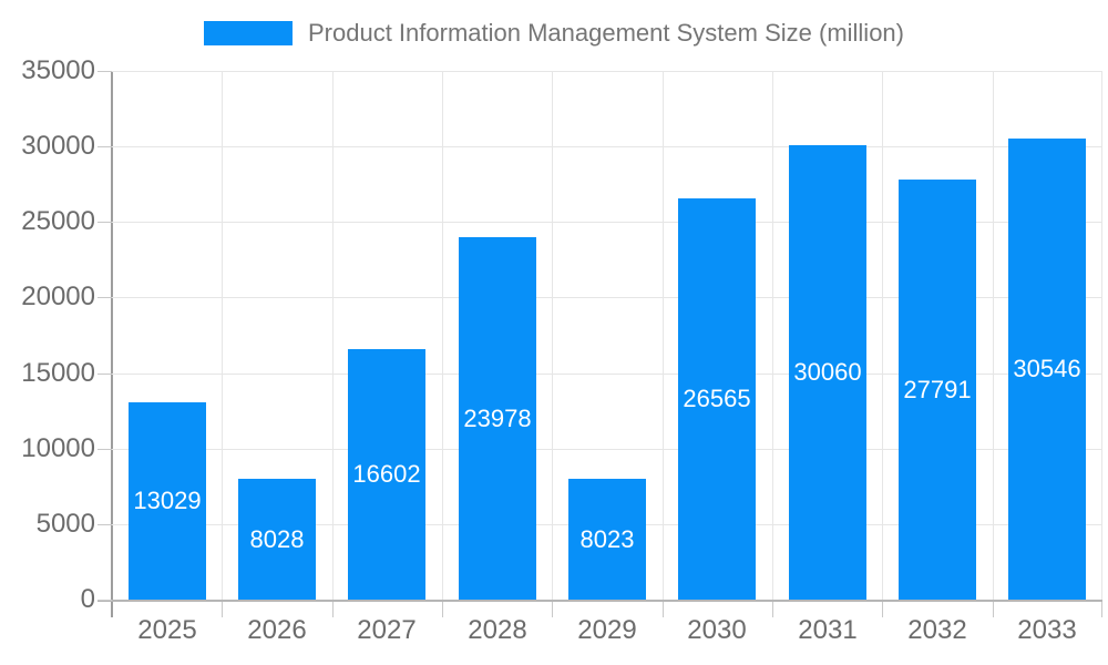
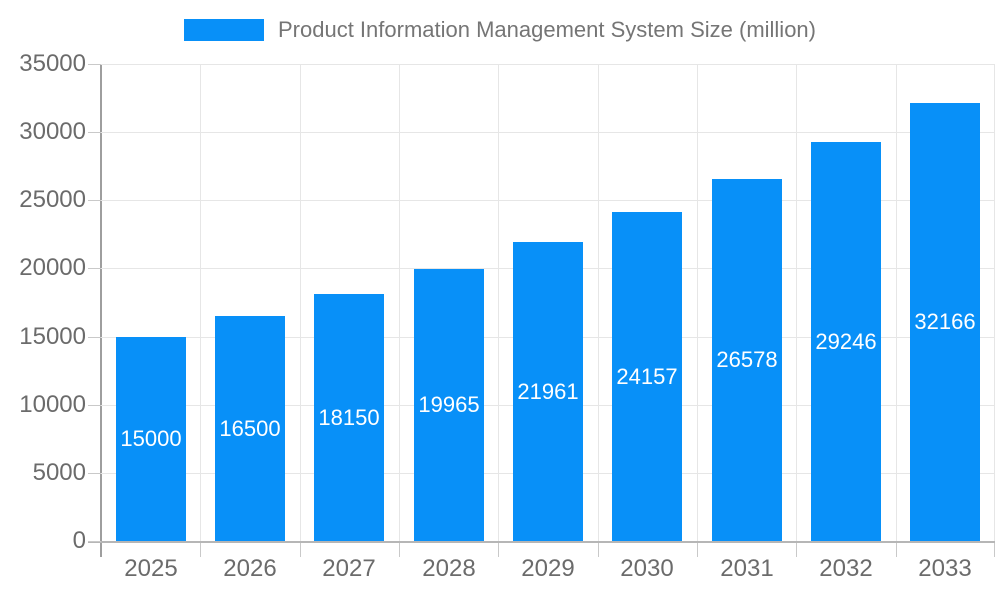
2025: 13029 -> 15000
2026: 8028 -> 16500
2027: 16602 -> 18150
2028: 23978 -> 19965
2029: 8023 -> 21961
2030: 26565 -> 24157
2031: 30060 -> 26578
2032: 27791 -> 29246
2033: 30546 -> 32166
